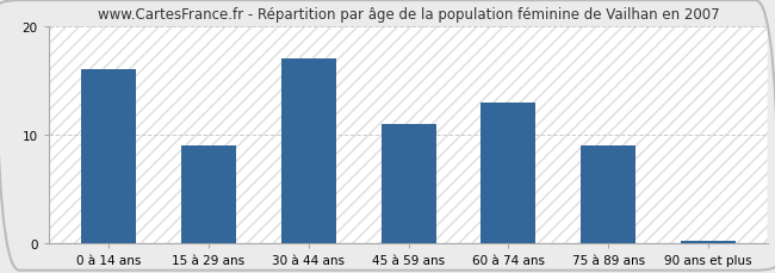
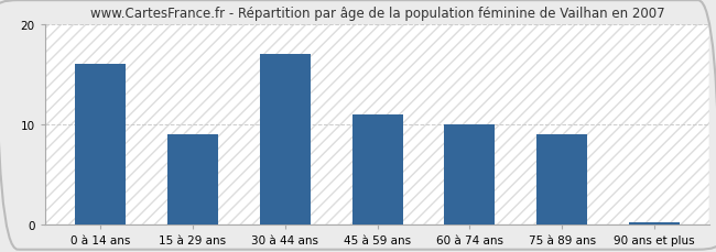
60 à 74 ans: 13.0 -> 10.0
